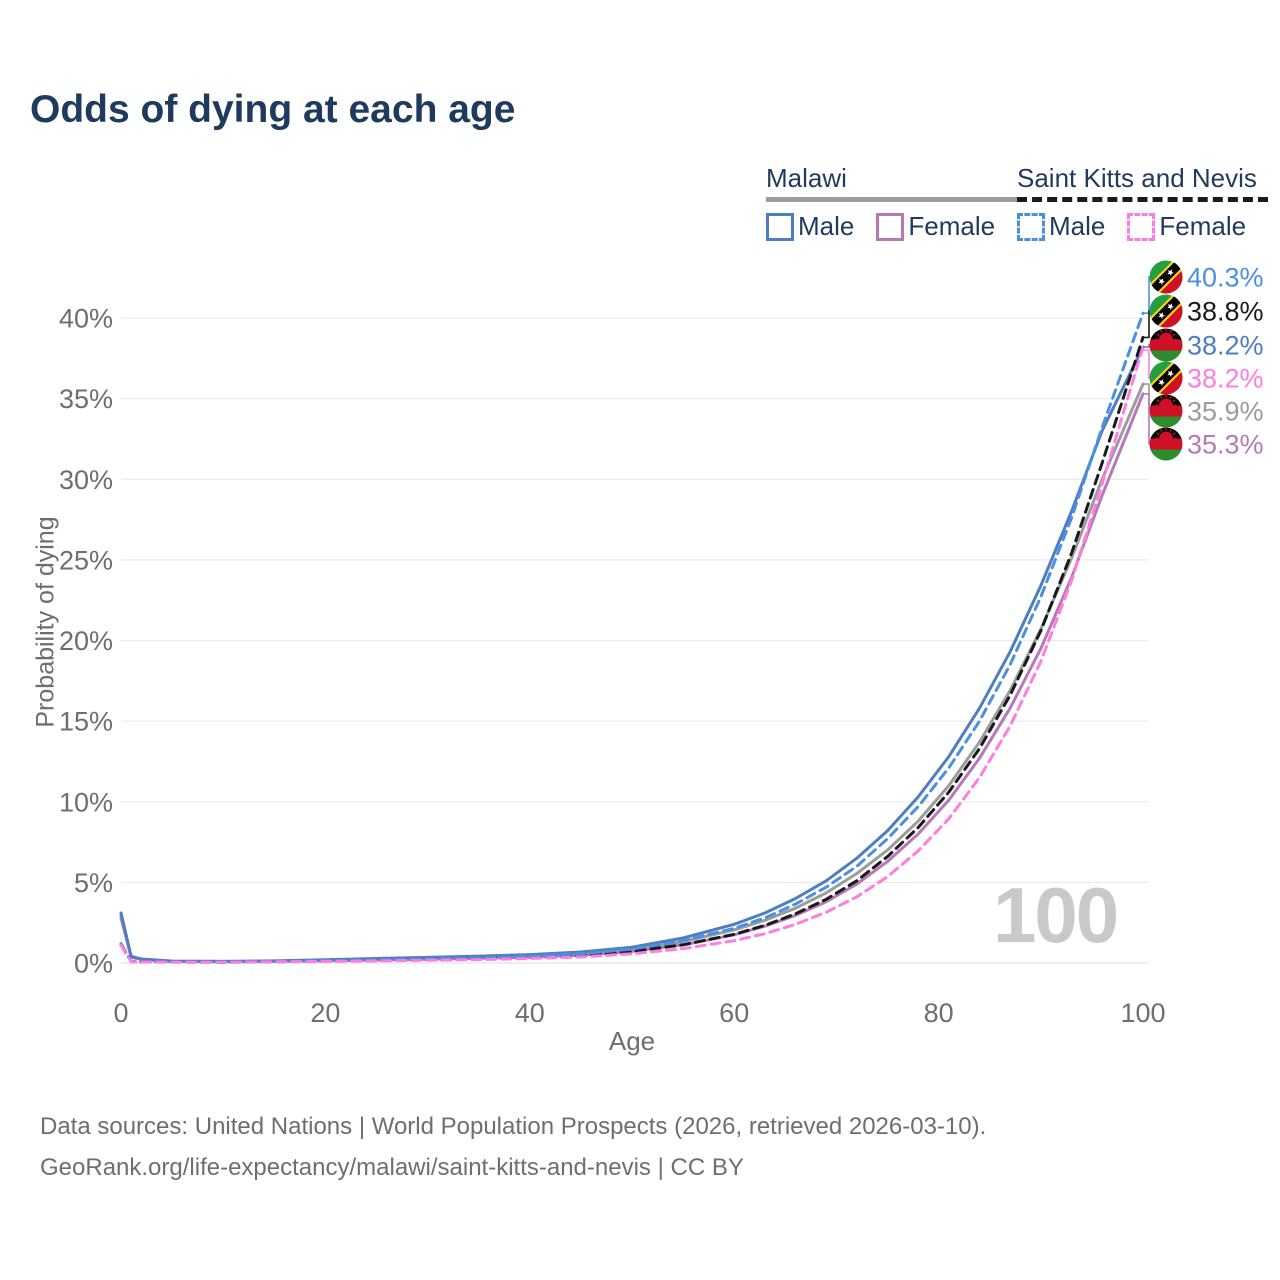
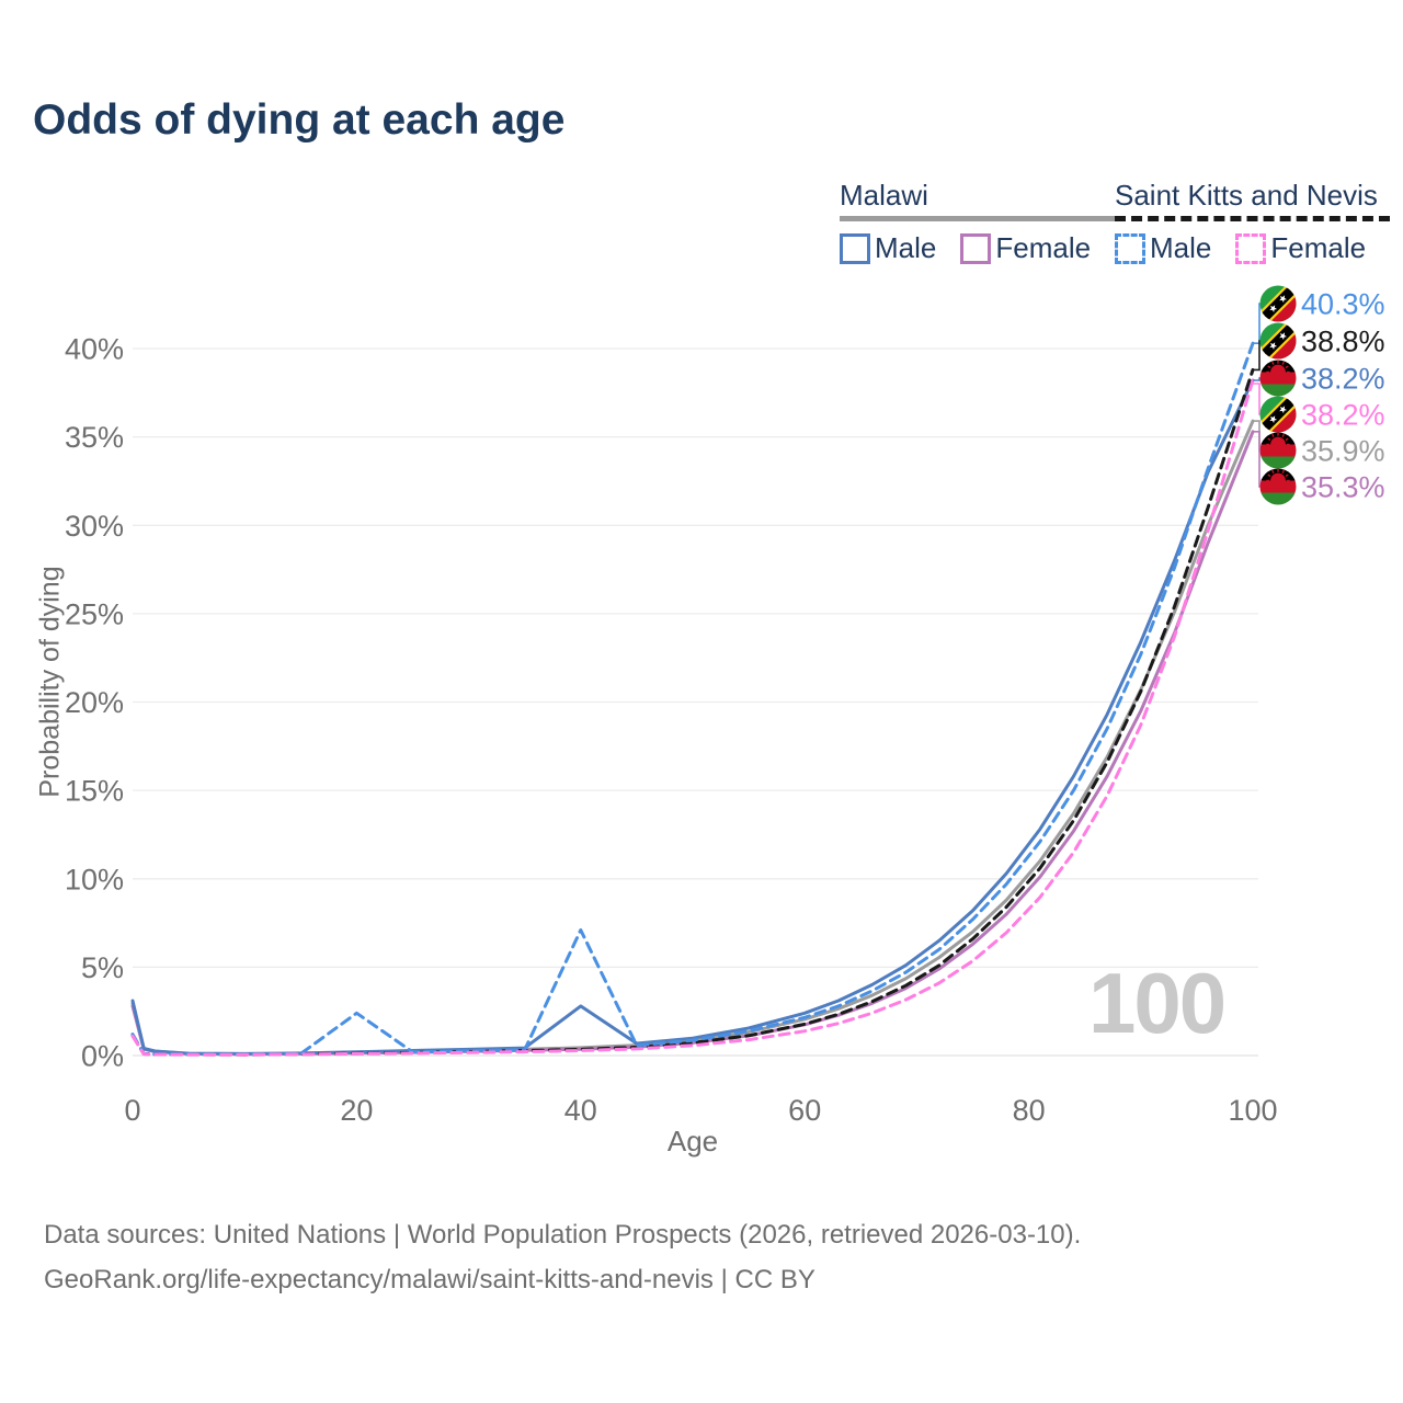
Saint Kitts and Nevis Male/20: 0.1% -> 2.4%
Malawi Male/40: 0.5% -> 2.8%
Saint Kitts and Nevis Male/40: 0.4% -> 7.1%
